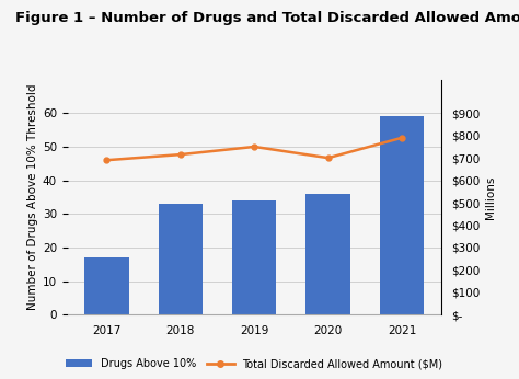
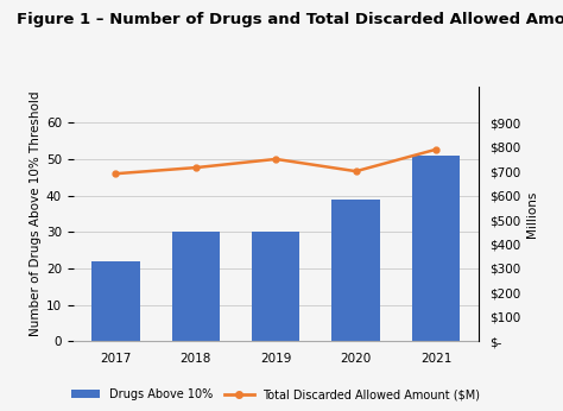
Drugs Above 10%/2017: 17 -> 22
Drugs Above 10%/2018: 33 -> 30
Drugs Above 10%/2019: 34 -> 30
Drugs Above 10%/2020: 36 -> 39
Drugs Above 10%/2021: 59 -> 51
